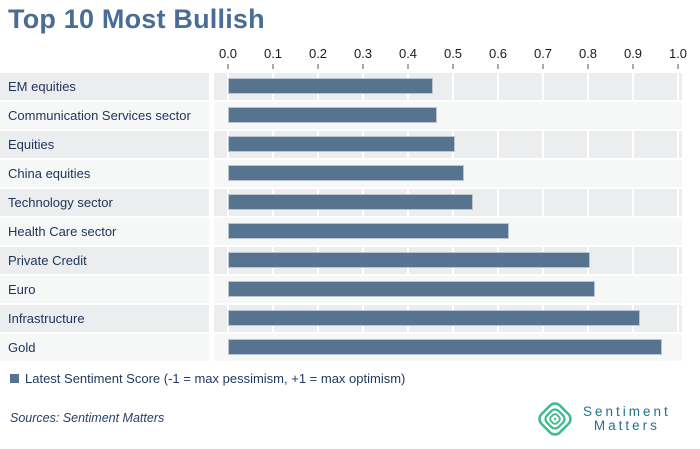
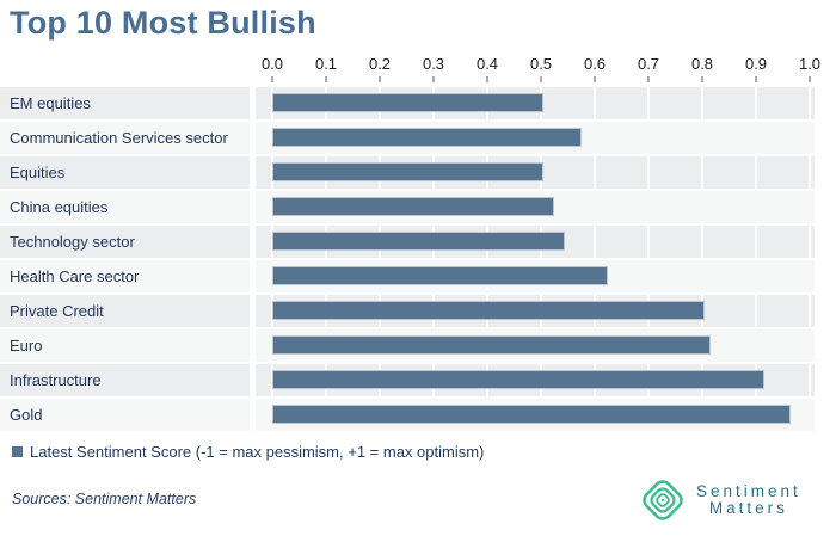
EM equities: 0.45 -> 0.50
Communication Services sector: 0.46 -> 0.57
